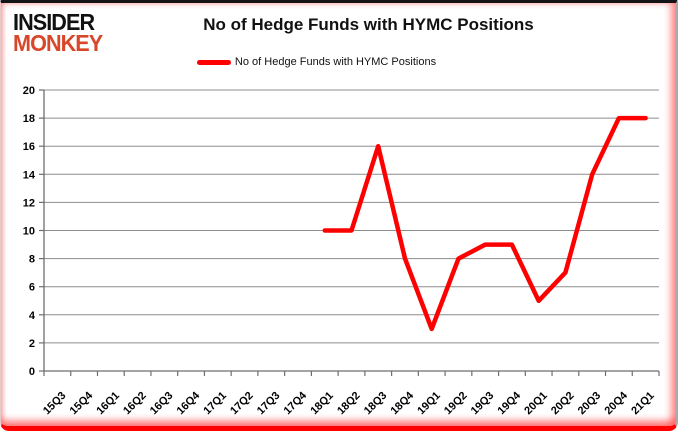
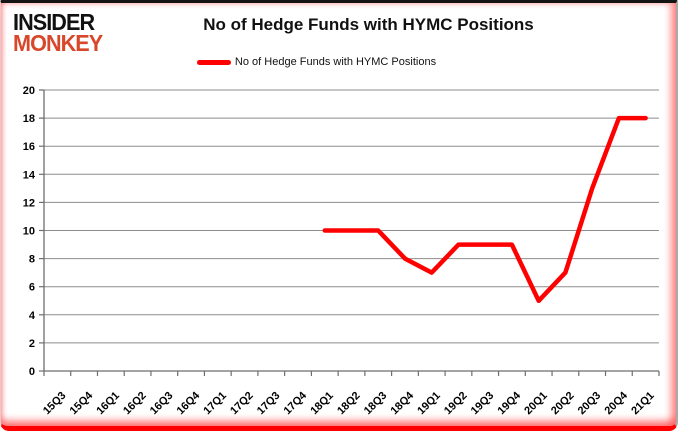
18Q3: 16 -> 10
19Q1: 3 -> 7
19Q2: 8 -> 9
20Q3: 14 -> 13
